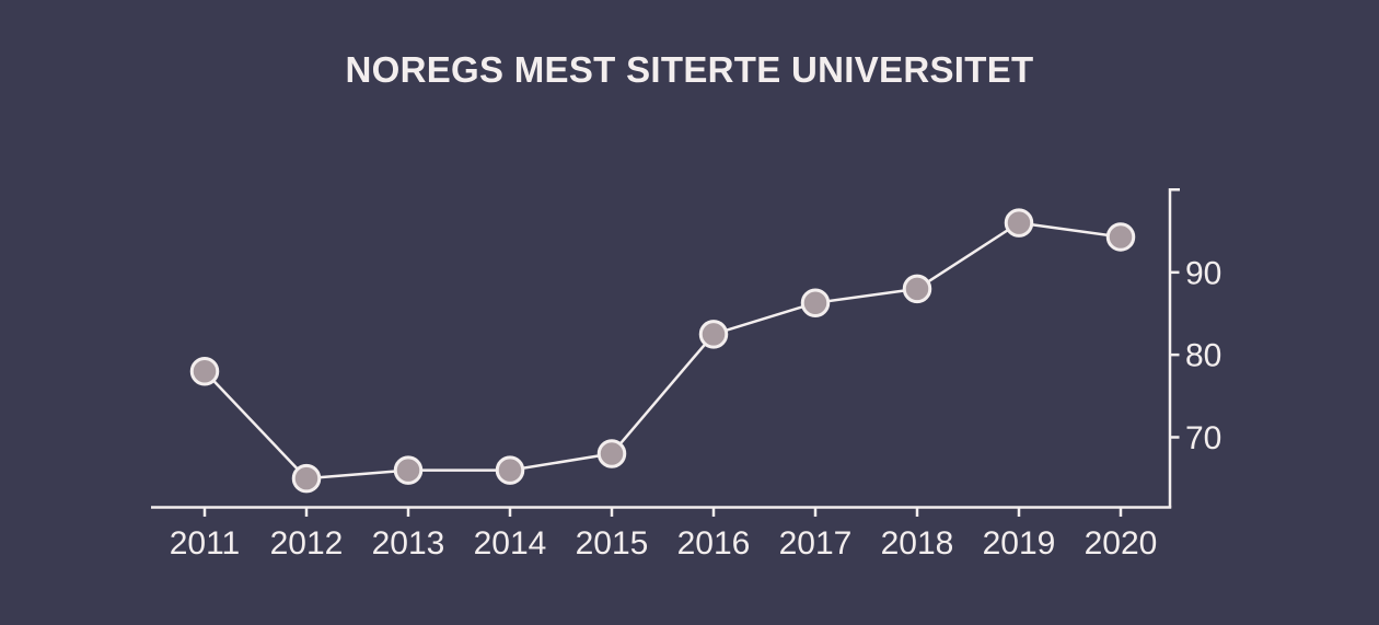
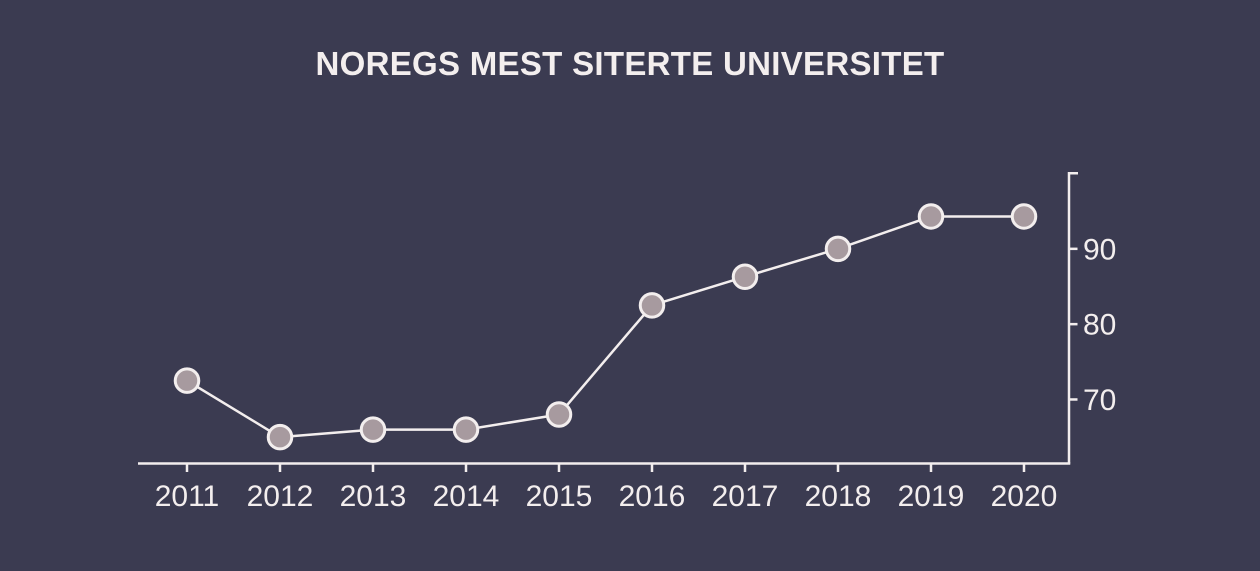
2011: 78 -> 72
2018: 88 -> 90
2019: 96 -> 94
